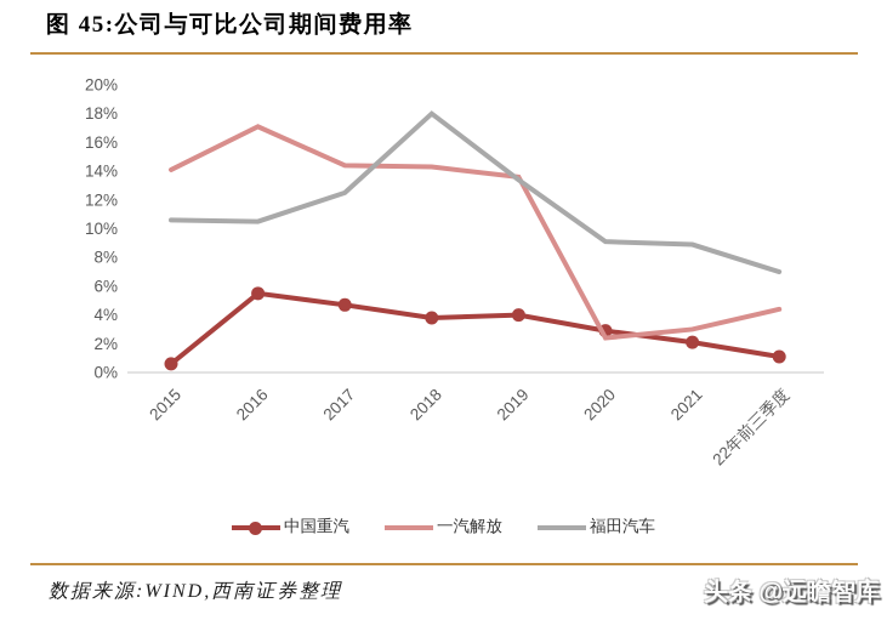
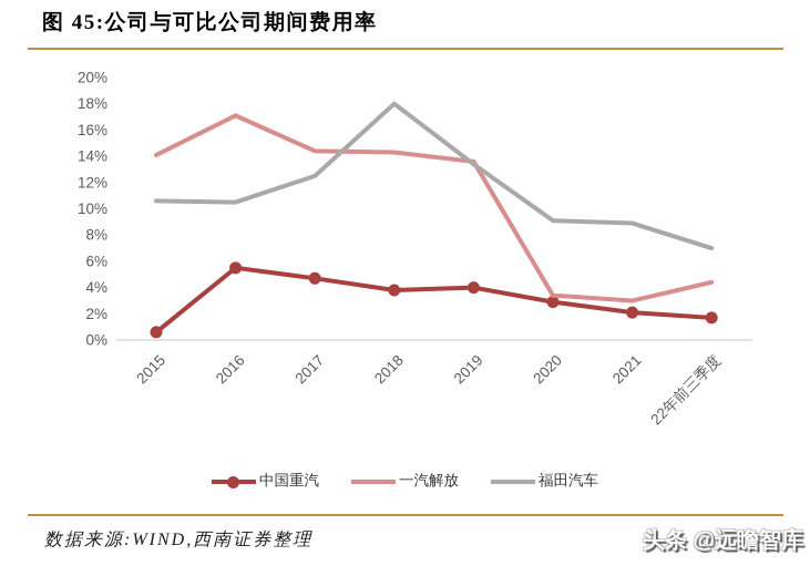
一汽解放/2020: 2.4% -> 3.4%
中国重汽/22年前三季度: 1.1% -> 1.7%
